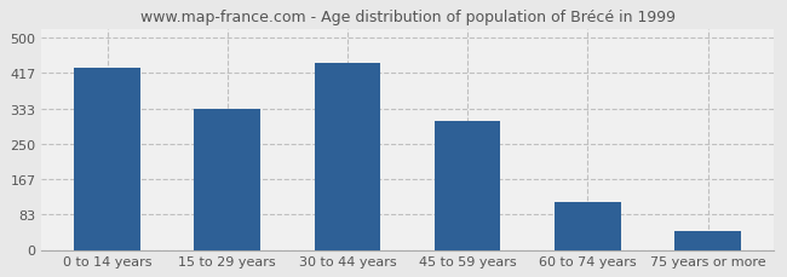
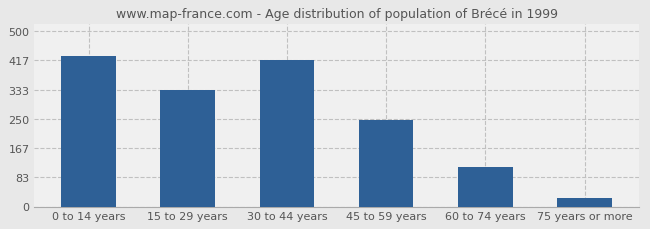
30 to 44 years: 440 -> 417
45 to 59 years: 305 -> 247
75 years or more: 45 -> 25
